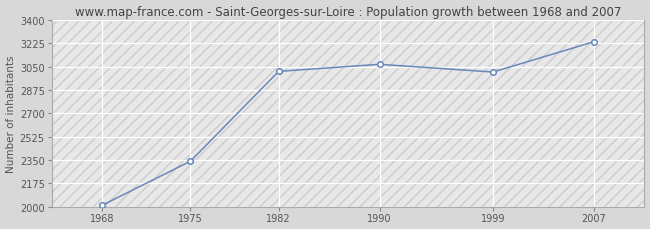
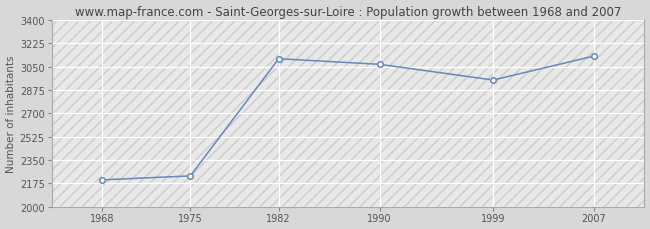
1968: 2010 -> 2200
1975: 2340 -> 2230
1982: 3020 -> 3110
1999: 3010 -> 2950
2007: 3240 -> 3130
